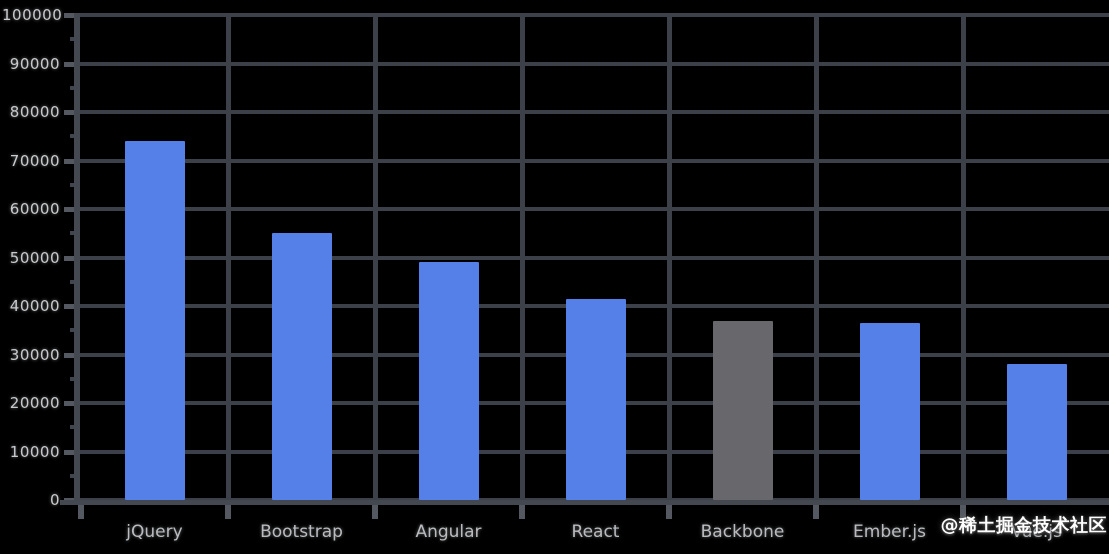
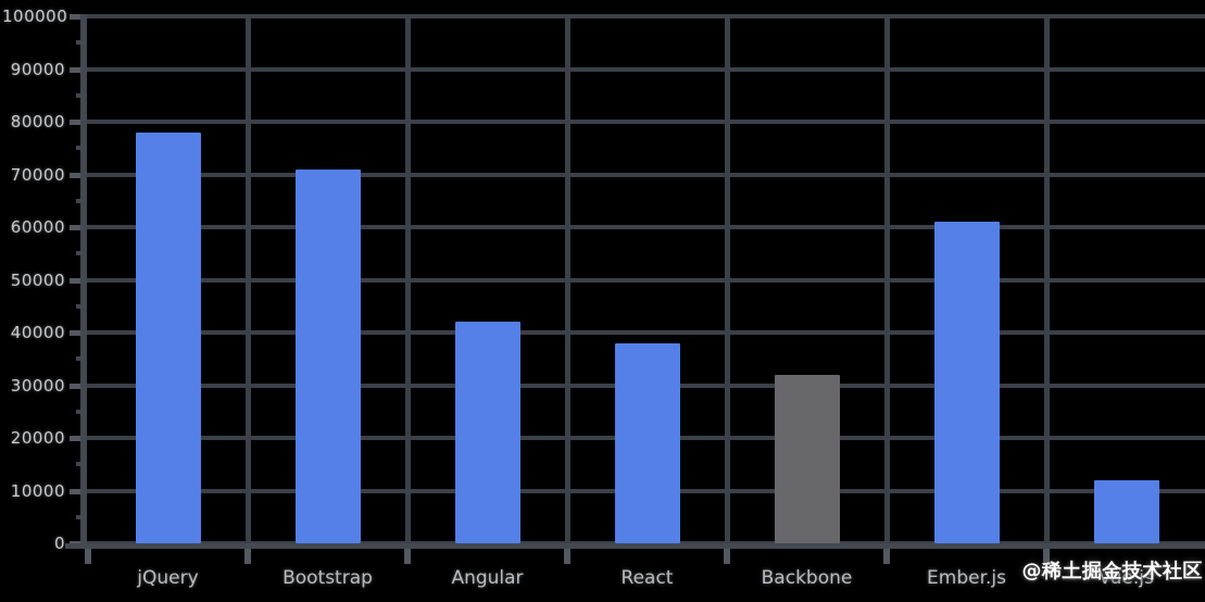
jQuery: 74000 -> 78000
Bootstrap: 55000 -> 71000
Angular: 49000 -> 42000
React: 42000 -> 38000
Backbone: 37000 -> 32000
Ember.js: 36000 -> 61000
Vue.js: 28000 -> 12000
